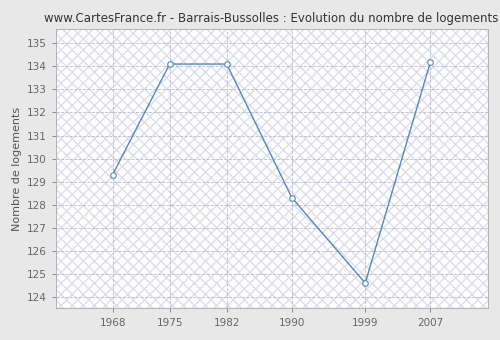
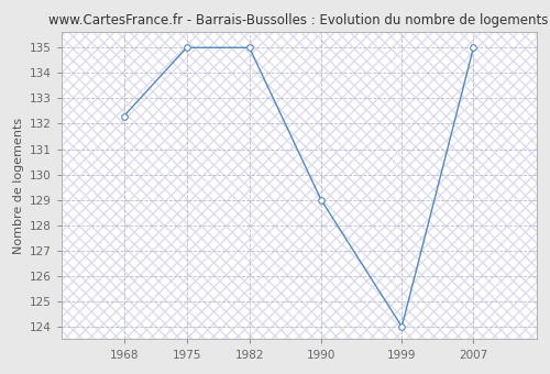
1968: 129.3 -> 132.3
1975: 134.1 -> 135.0
1982: 134.1 -> 135.0
1990: 128.3 -> 129.0
1999: 124.6 -> 124.0
2007: 134.2 -> 135.0
